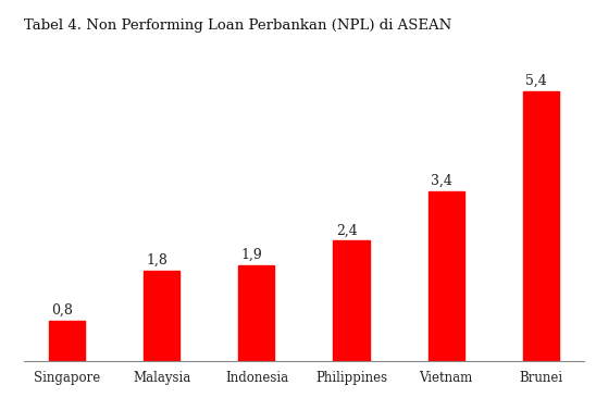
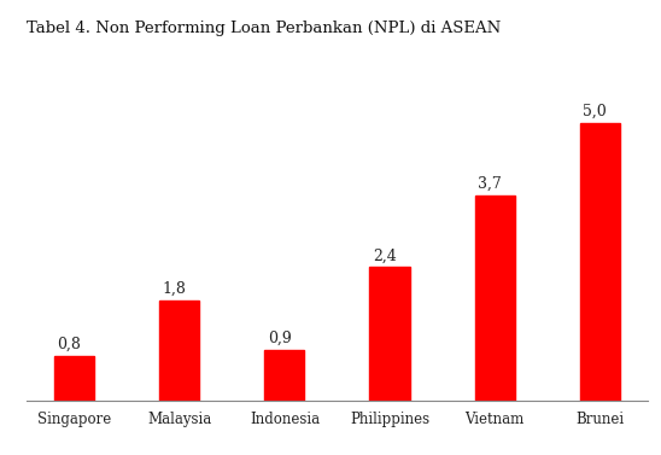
Indonesia: 1,9 -> 0,9
Vietnam: 3,4 -> 3,7
Brunei: 5,4 -> 5,0
